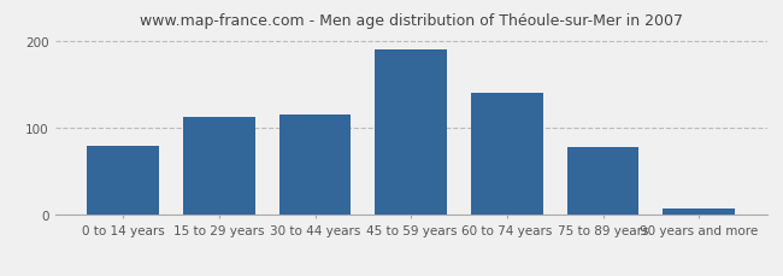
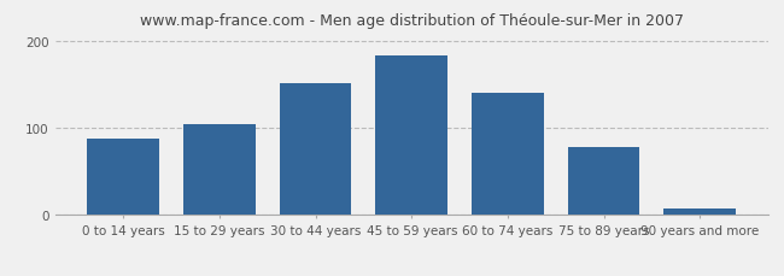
0 to 14 years: 80 -> 88
15 to 29 years: 112 -> 105
30 to 44 years: 116 -> 152
45 to 59 years: 190 -> 183
